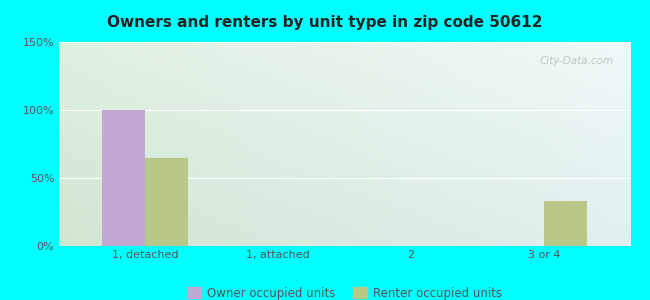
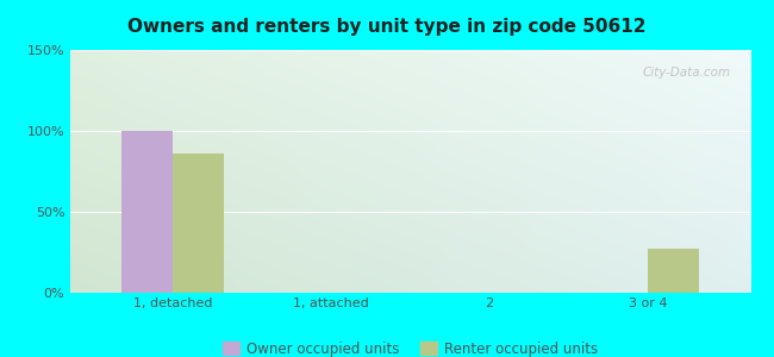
Renter occupied units/1, detached: 65% -> 86%
Renter occupied units/3 or 4: 33% -> 27%
